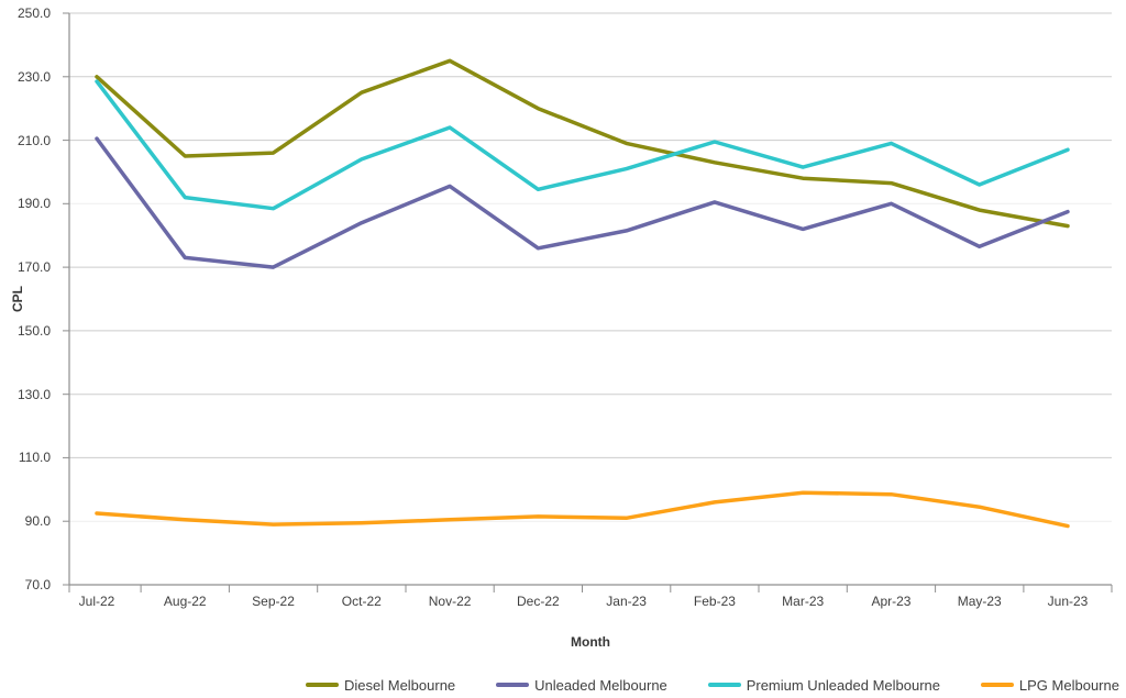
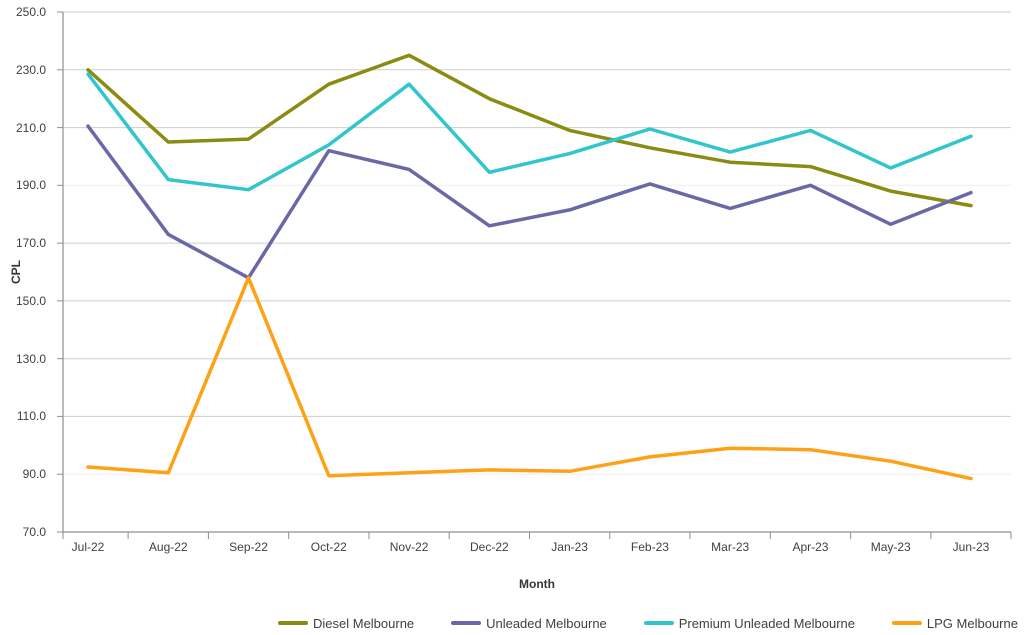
Unleaded Melbourne/Sep-22: 170 -> 158
LPG Melbourne/Sep-22: 89 -> 158
Unleaded Melbourne/Oct-22: 184 -> 202
Premium Unleaded Melbourne/Nov-22: 214 -> 225
